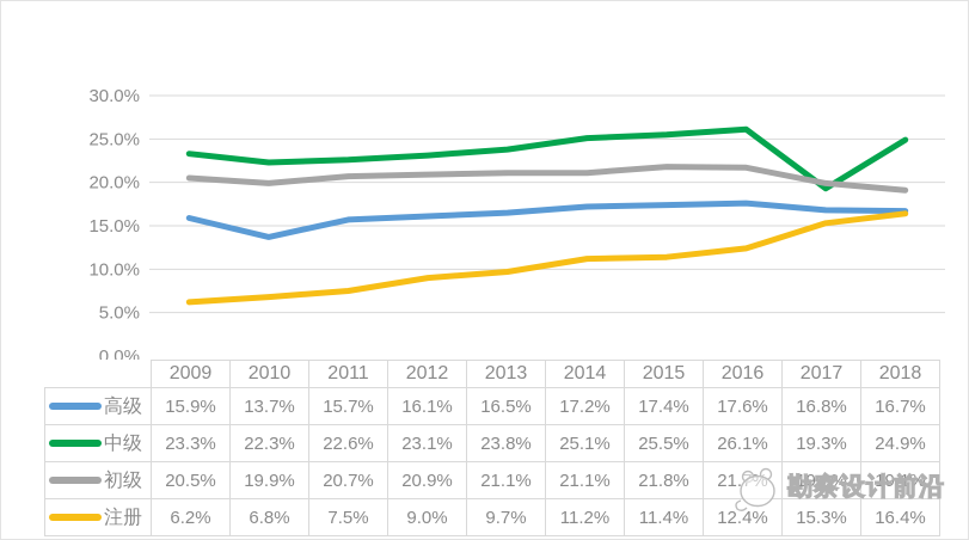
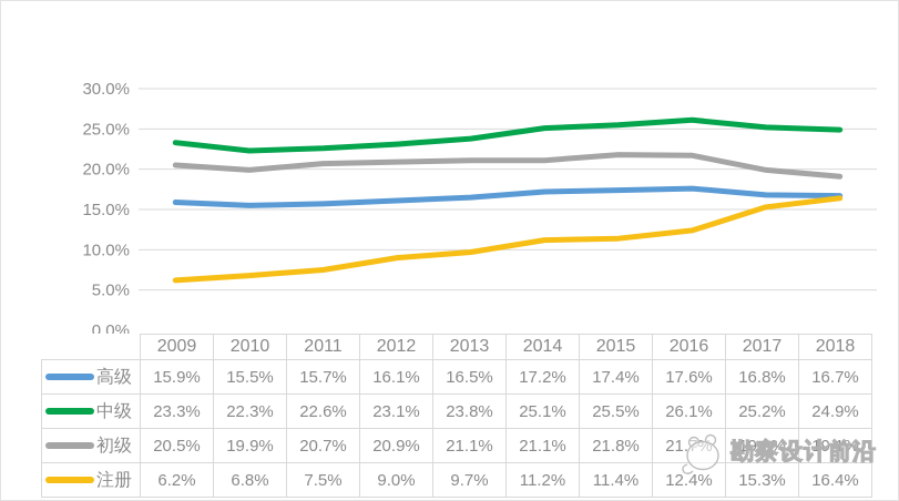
高级/2010: 13.7% -> 15.5%
中级/2017: 19.3% -> 25.2%
